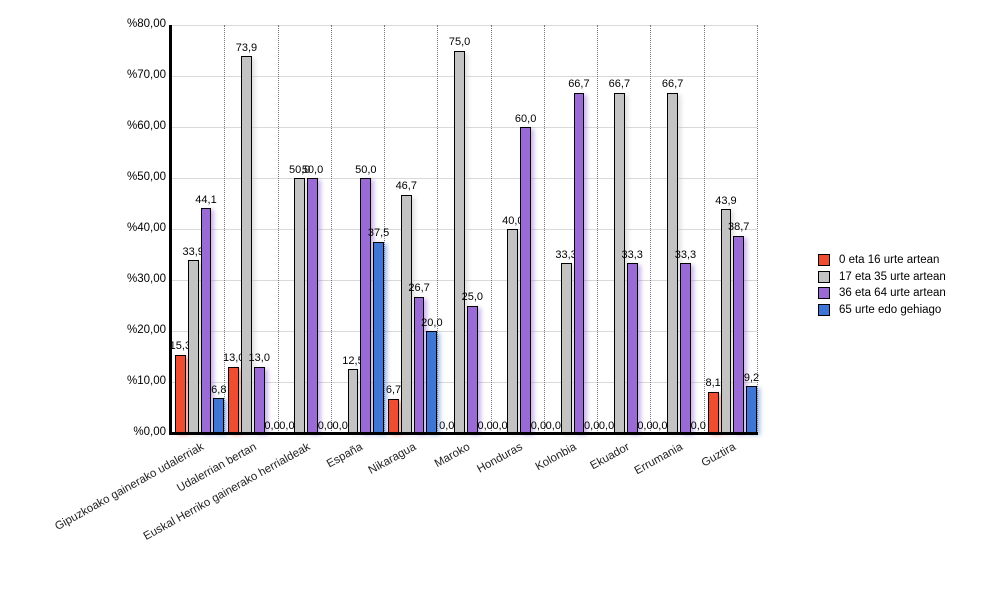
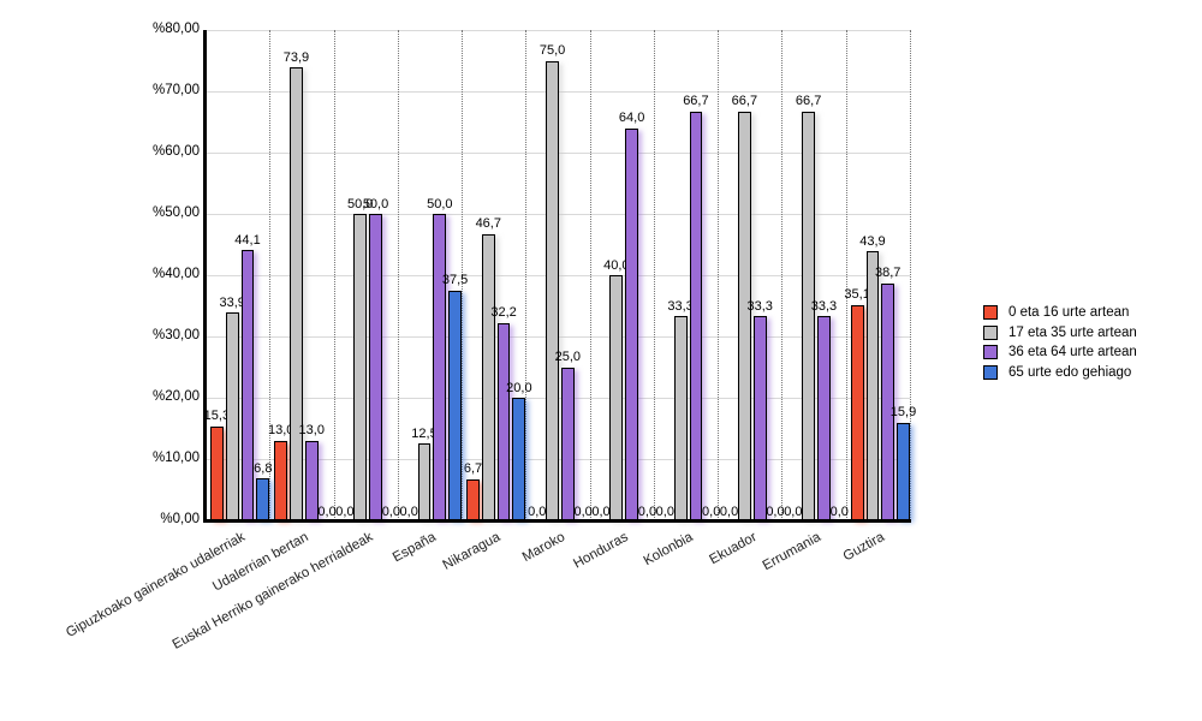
36 eta 64 urte artean/Nikaragua: 26,7 -> 32,2
36 eta 64 urte artean/Honduras: 60,0 -> 64,0
0 eta 16 urte artean/Guztira: 8,1 -> 35,1
65 urte edo gehiago/Guztira: 9,2 -> 15,9
